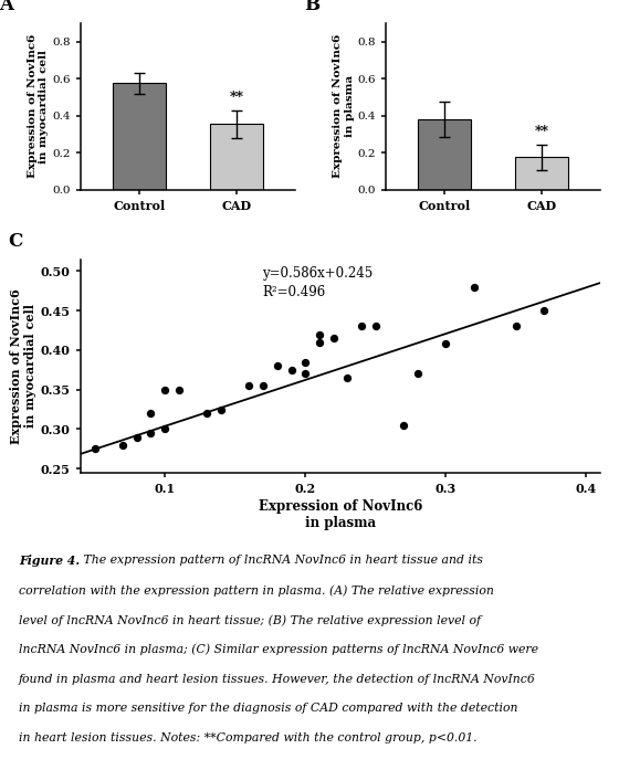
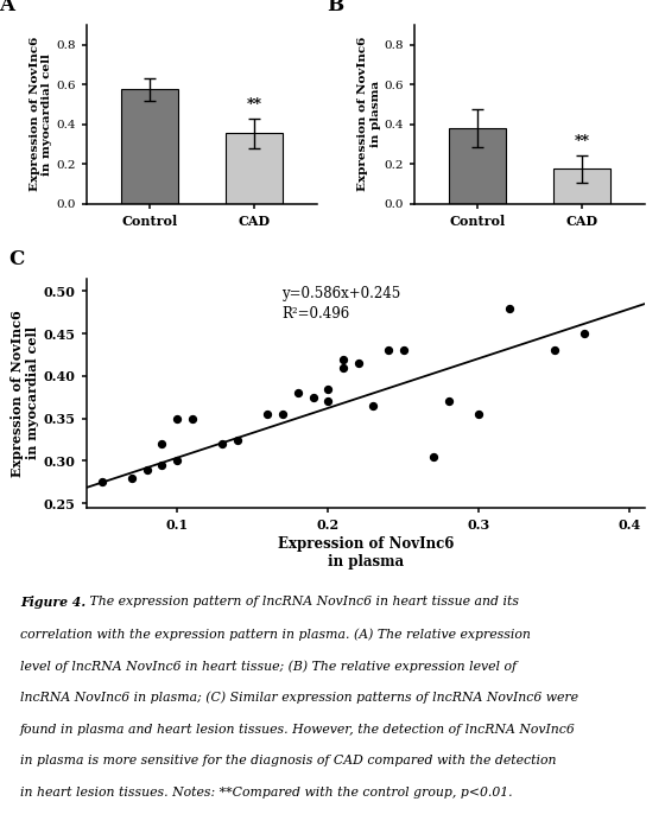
0.3: 0.408 -> 0.355
